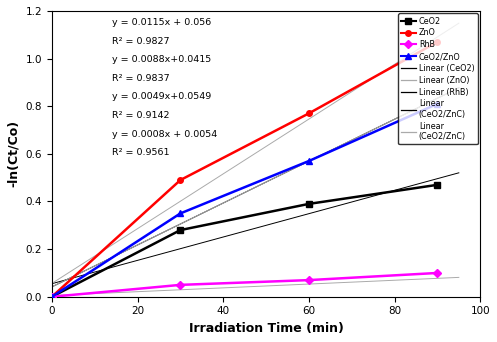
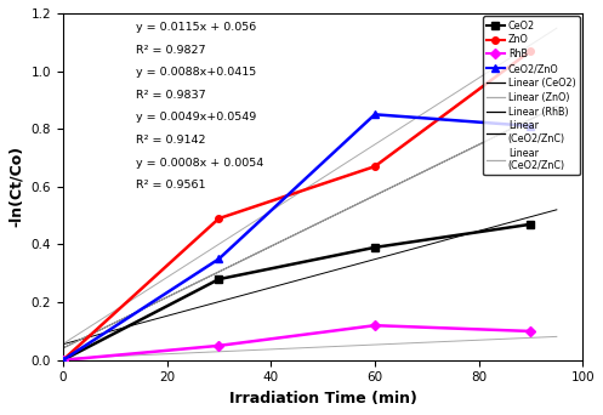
ZnO/60: 0.77 -> 0.67
RhB/60: 0.07 -> 0.12
CeO2/ZnO/60: 0.57 -> 0.85
